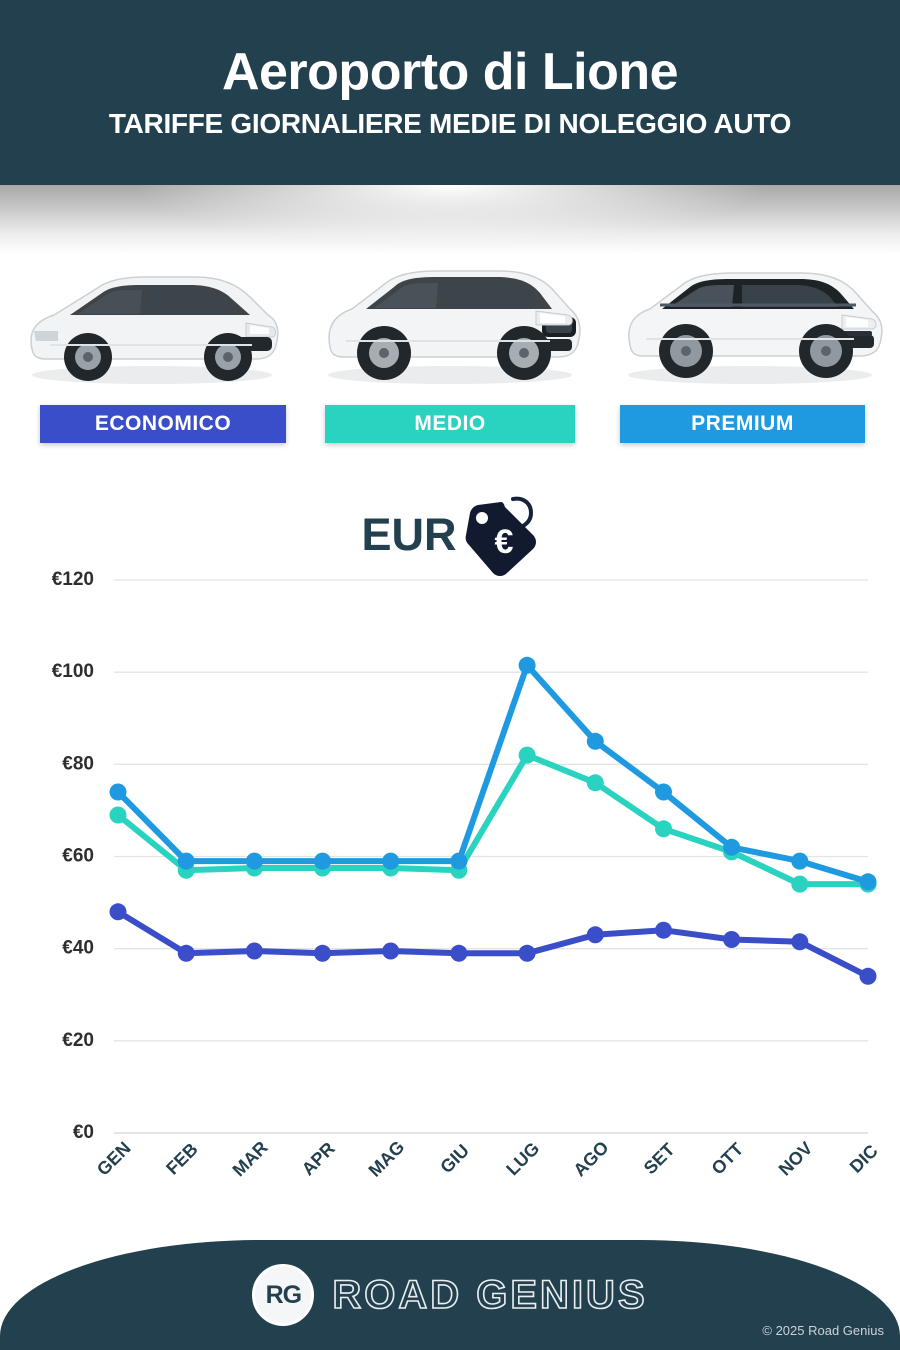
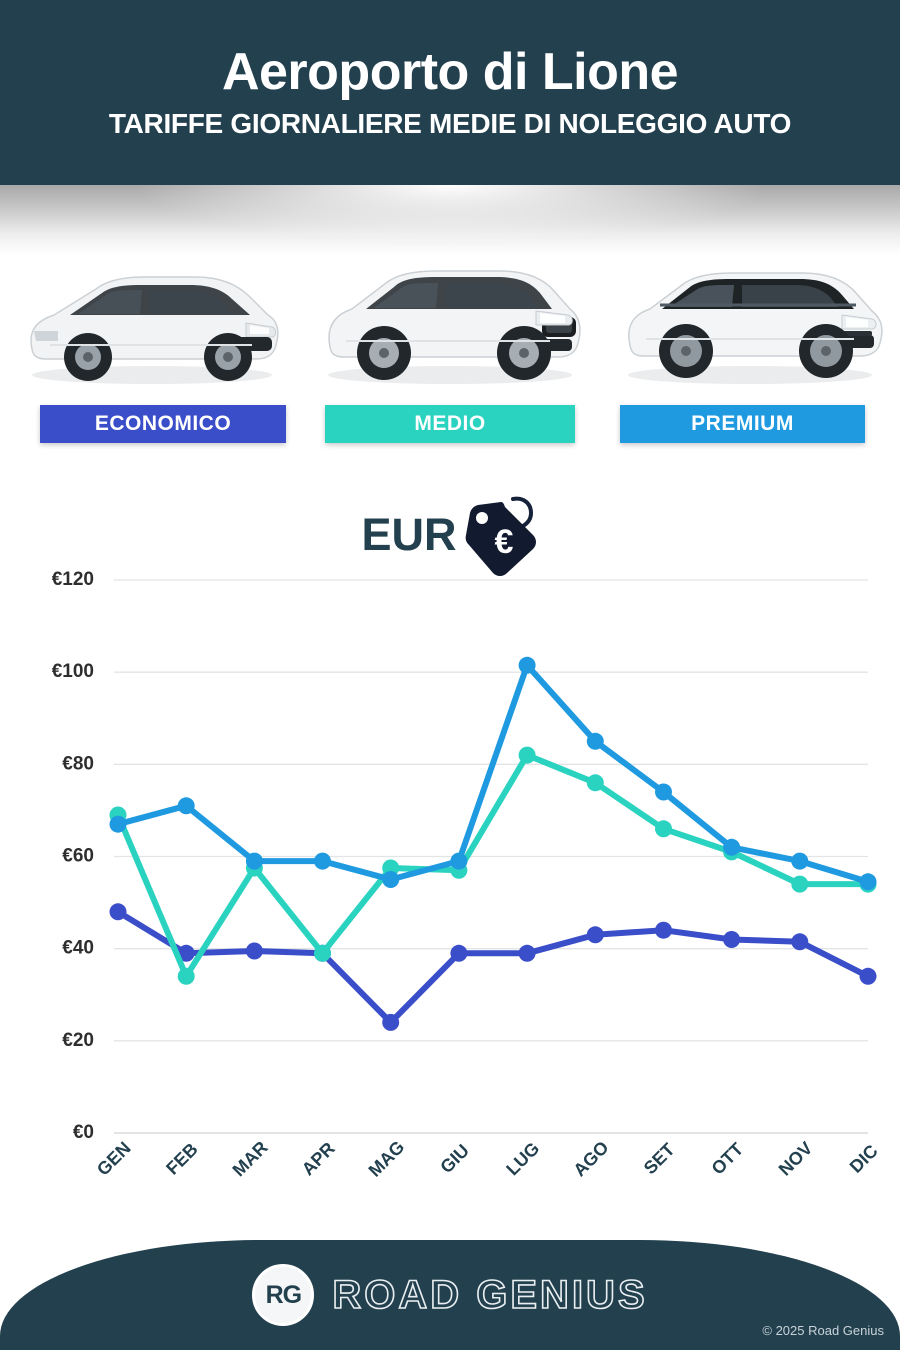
PREMIUM/GEN: €74 -> €67
MEDIO/FEB: €57 -> €34
PREMIUM/FEB: €59 -> €71
MEDIO/APR: €58 -> €39
ECONOMICO/MAG: €40 -> €24
PREMIUM/MAG: €59 -> €55
